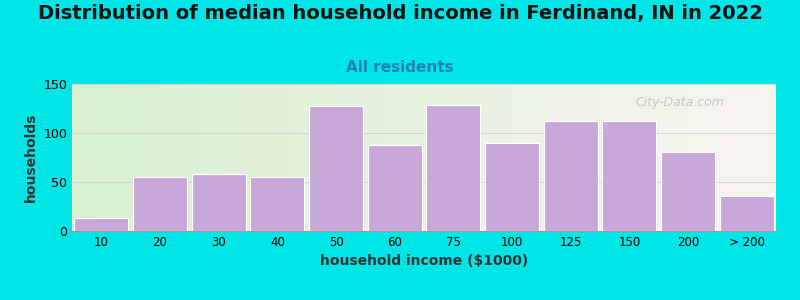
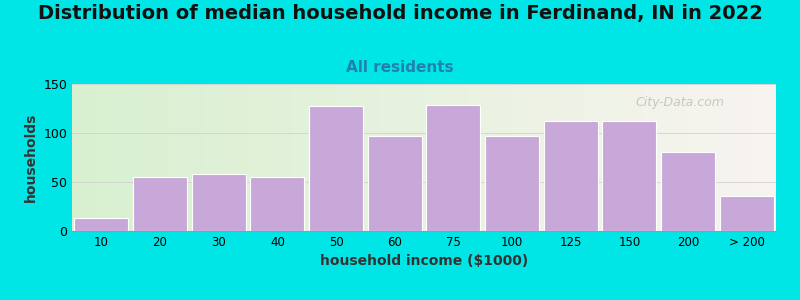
60: 88 -> 97
100: 90 -> 97
